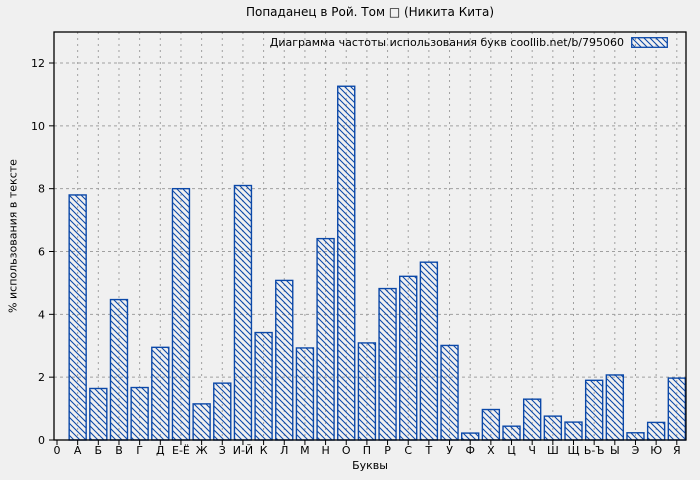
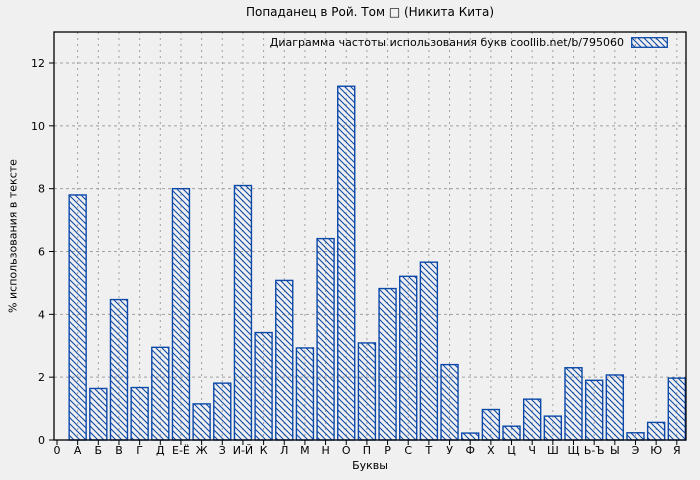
У: 3.0 -> 2.4
Щ: 0.6 -> 2.3
